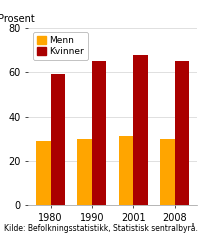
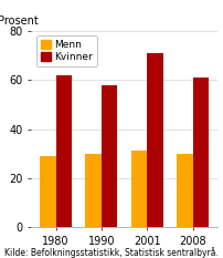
Kvinner/1980: 59 -> 62
Kvinner/1990: 65 -> 58
Kvinner/2001: 68 -> 71
Kvinner/2008: 65 -> 61
